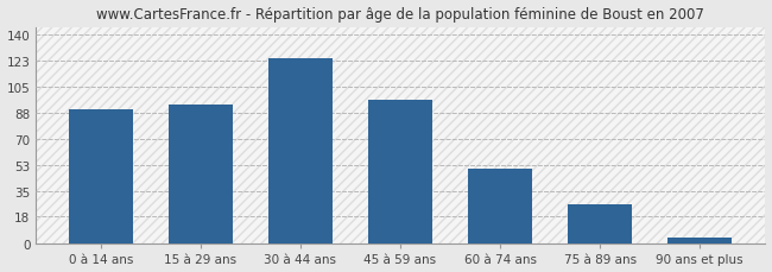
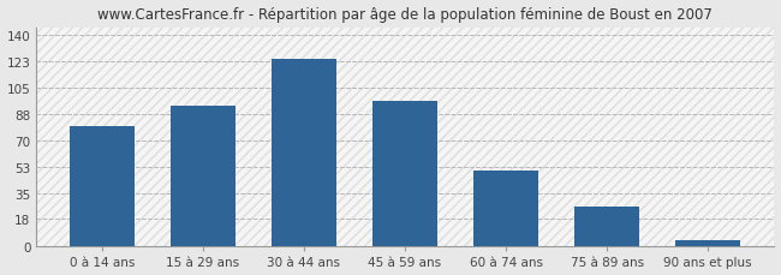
0 à 14 ans: 90 -> 80
